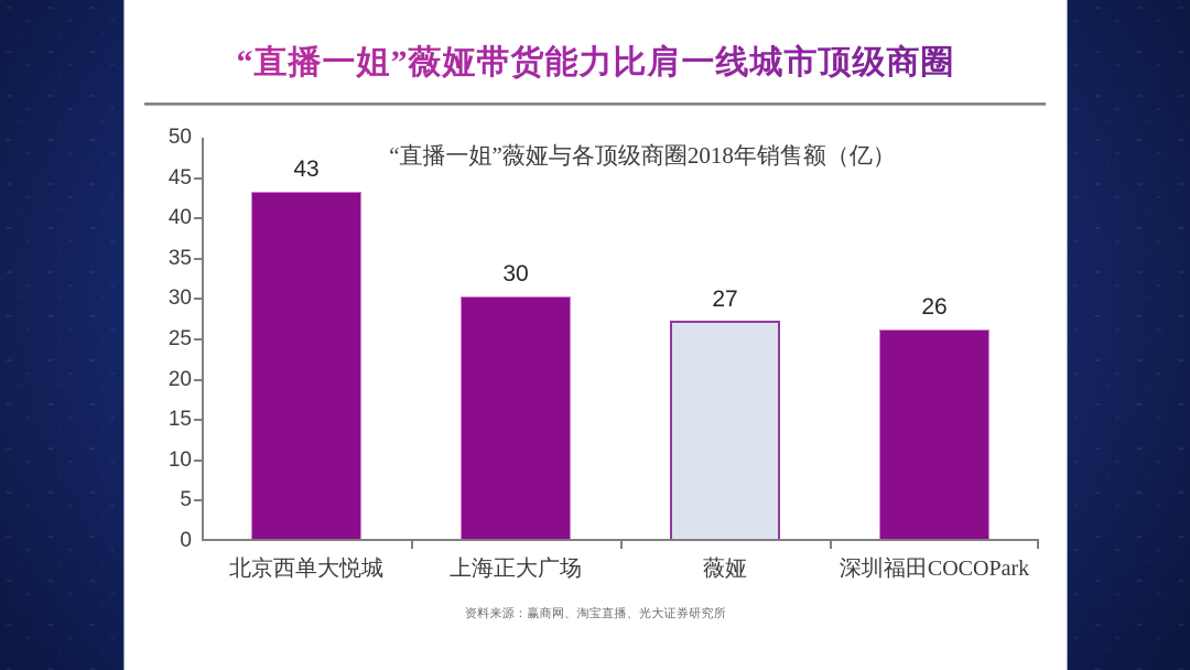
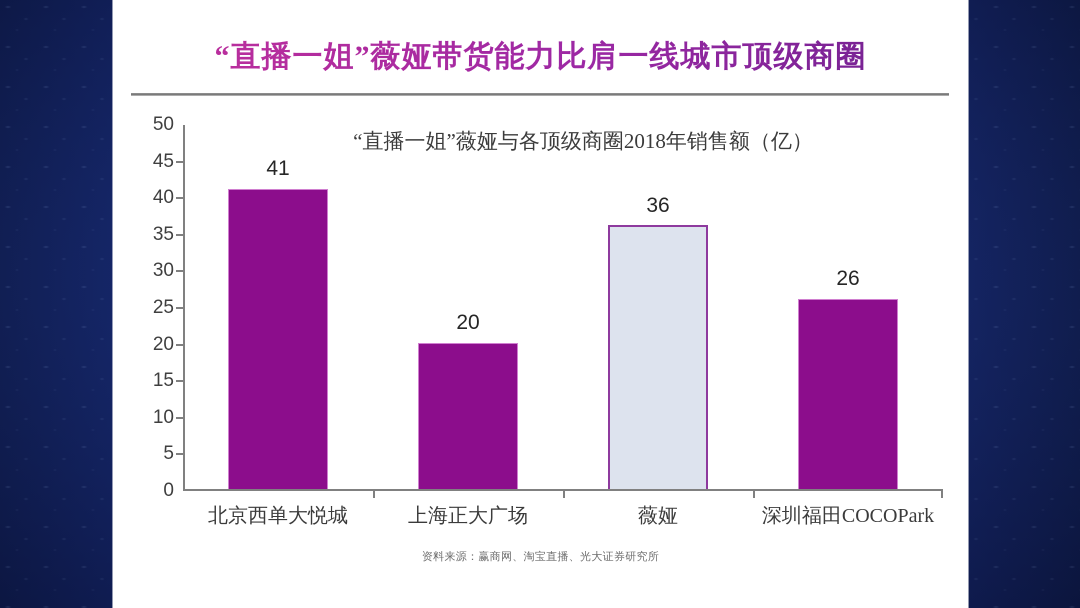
北京西单大悦城: 43 -> 41
上海正大广场: 30 -> 20
薇娅: 27 -> 36
